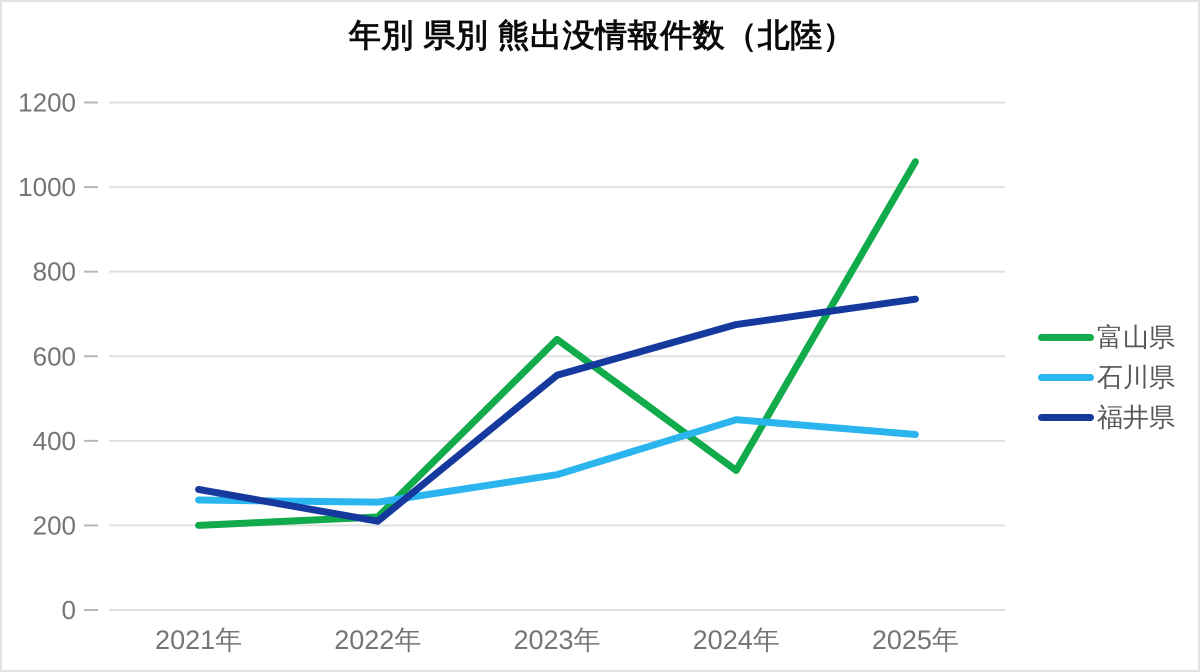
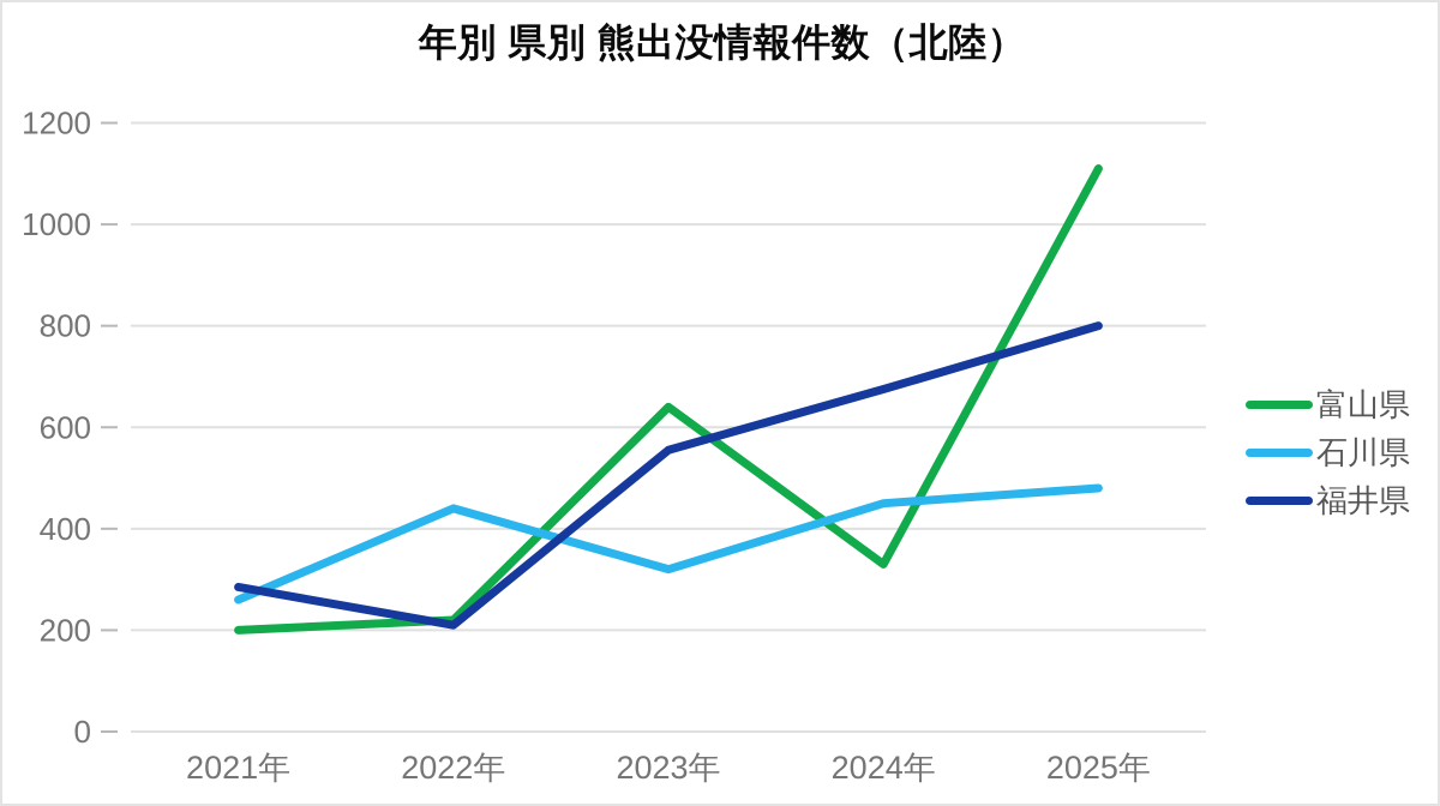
石川県/2022年: 260 -> 440
富山県/2025年: 1060 -> 1110
石川県/2025年: 420 -> 480
福井県/2025年: 740 -> 800
